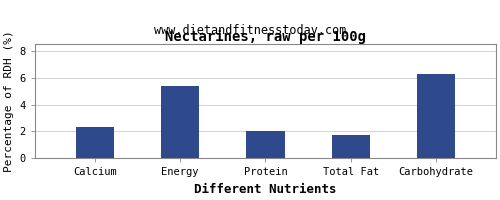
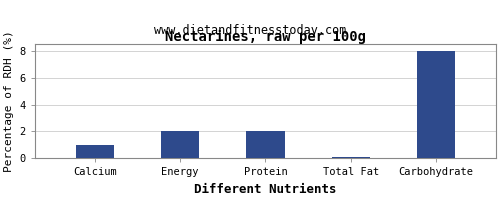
Calcium: 2.3 -> 1.0
Energy: 5.4 -> 2.0
Total Fat: 1.7 -> 0.1
Carbohydrate: 6.3 -> 8.0
